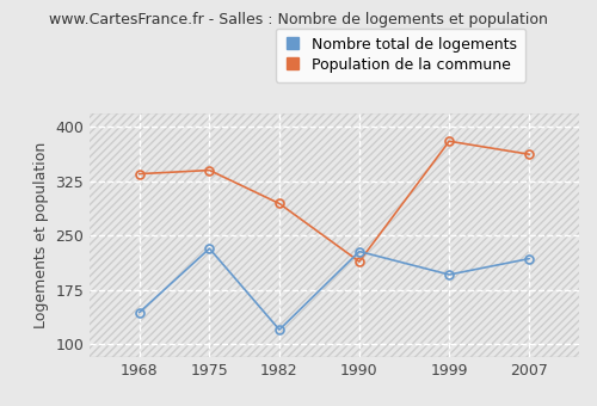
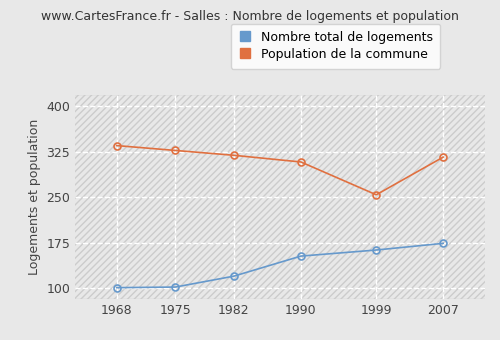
Nombre total de logements/1968: 144 -> 101
Nombre total de logements/1975: 232 -> 102
Population de la commune/1975: 340 -> 327
Population de la commune/1982: 294 -> 319
Nombre total de logements/1990: 228 -> 153
Population de la commune/1990: 214 -> 308
Nombre total de logements/1999: 196 -> 163
Population de la commune/1999: 380 -> 254
Nombre total de logements/2007: 218 -> 174
Population de la commune/2007: 362 -> 316
